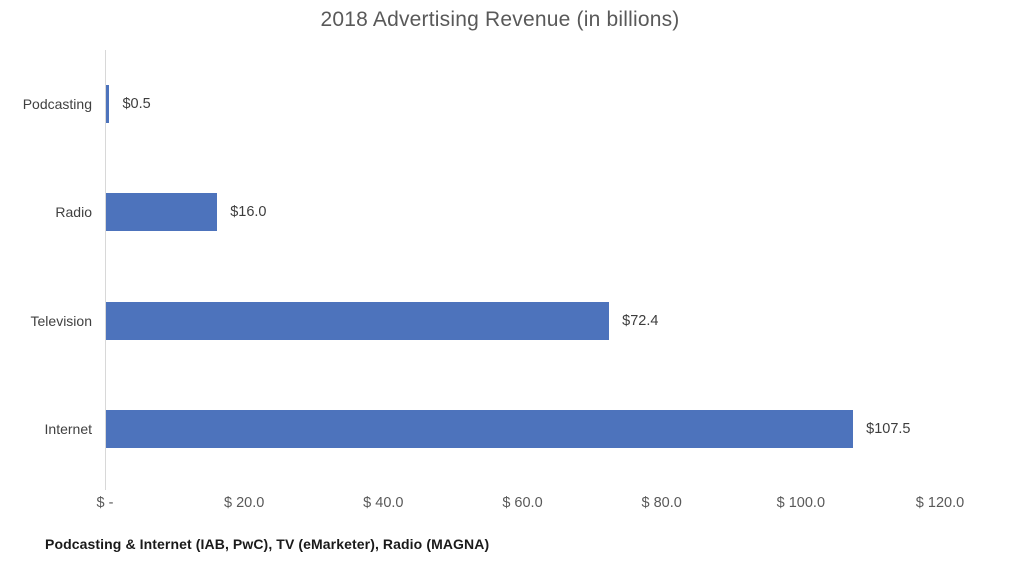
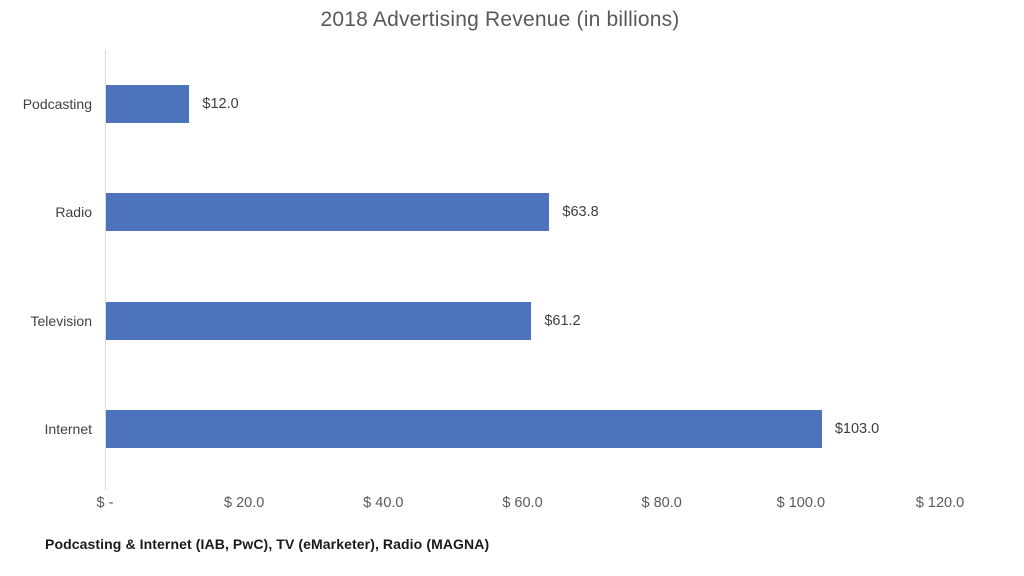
Podcasting: $0.5 -> $12.0
Radio: $16.0 -> $63.8
Television: $72.4 -> $61.2
Internet: $107.5 -> $103.0
